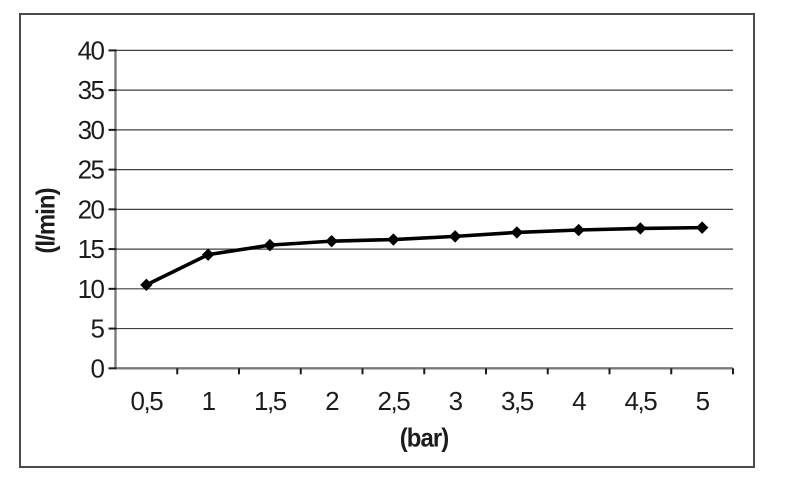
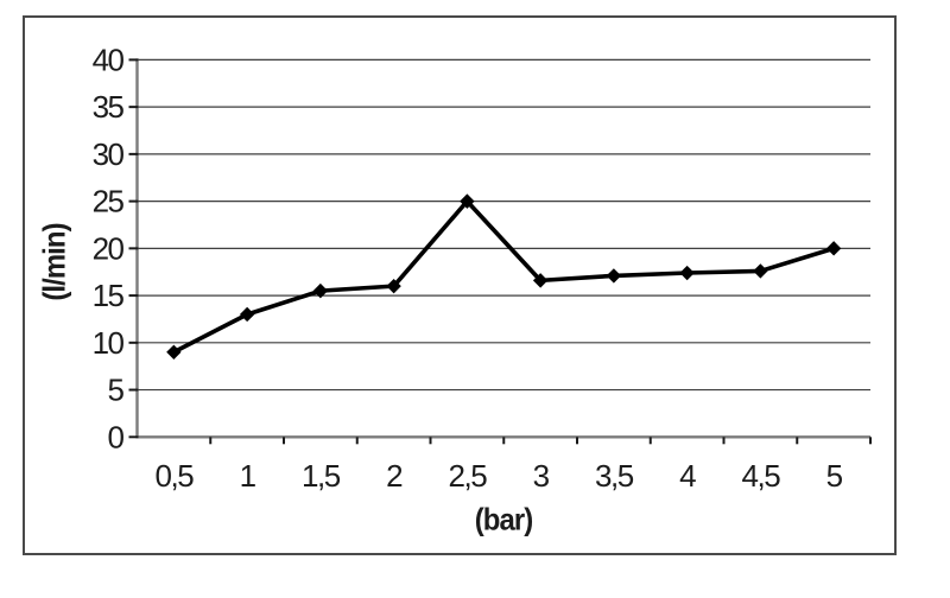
0,5: 10 -> 9
1: 14 -> 13
2,5: 16 -> 25
5: 18 -> 20
